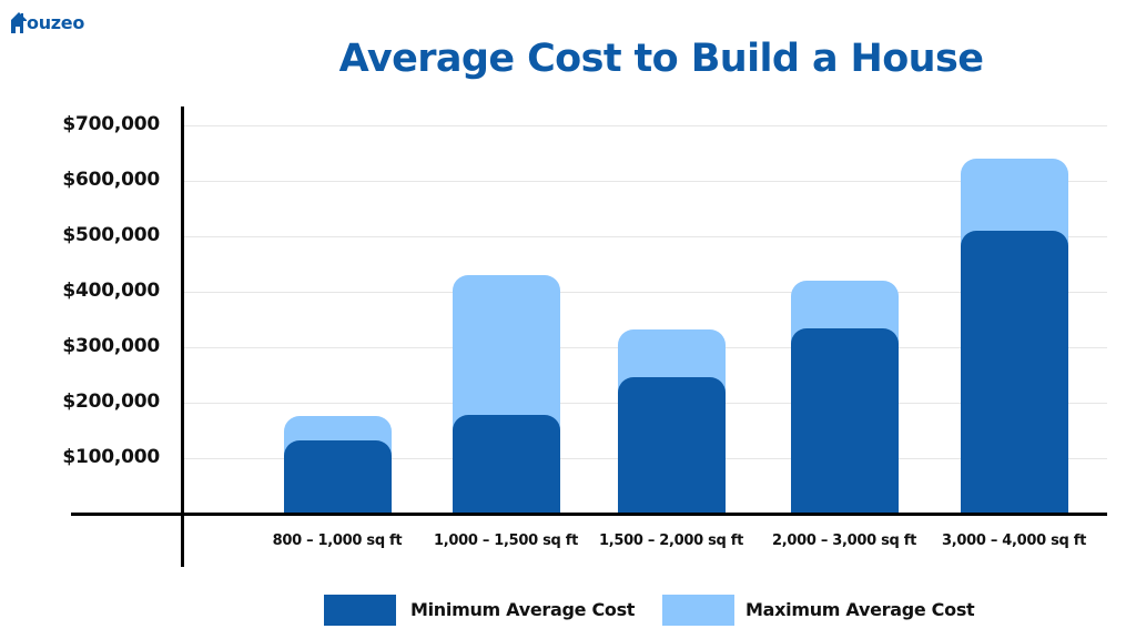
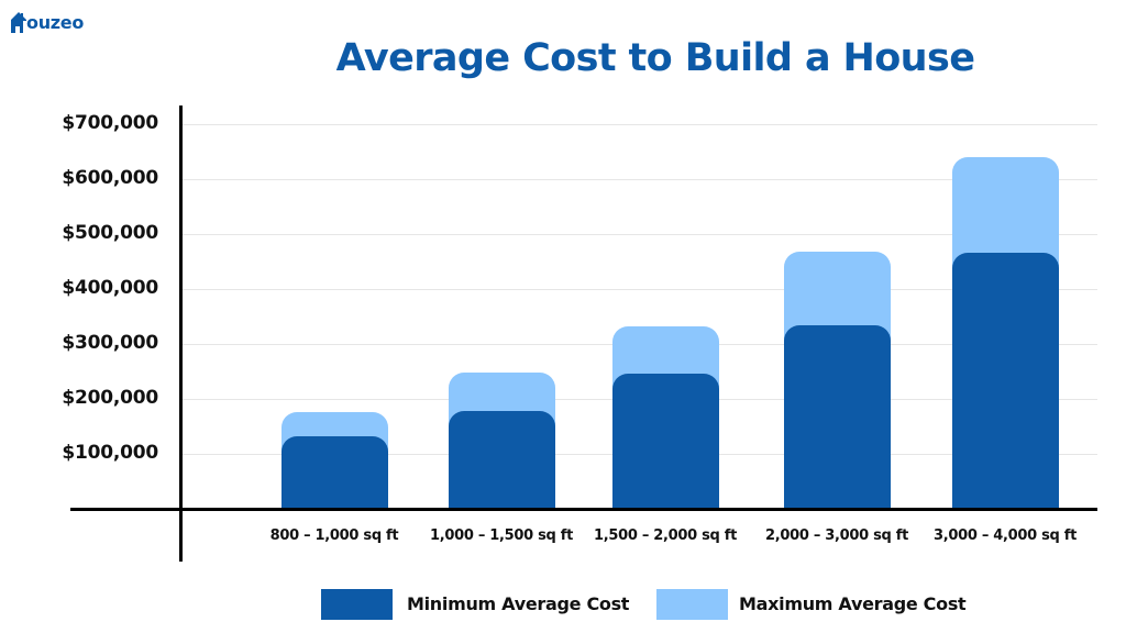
Maximum Average Cost/1,000 – 1,500 sq ft: $430000 -> $250000
Maximum Average Cost/2,000 – 3,000 sq ft: $420000 -> $470000
Minimum Average Cost/3,000 – 4,000 sq ft: $510000 -> $470000
